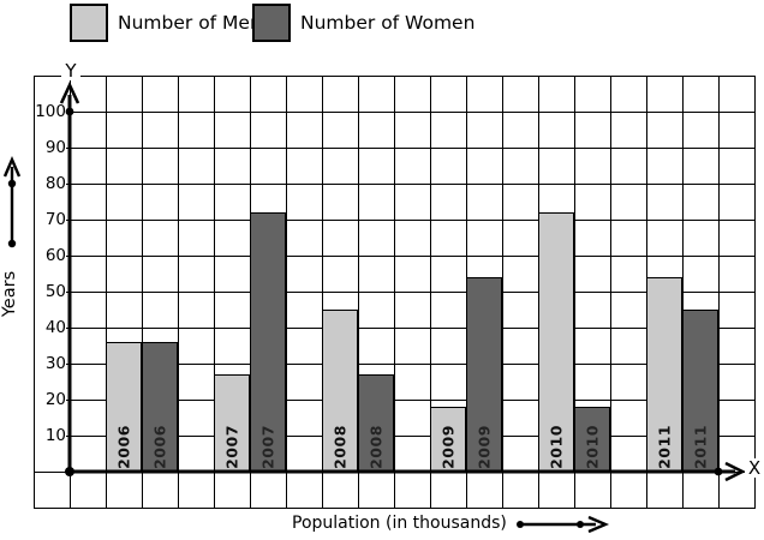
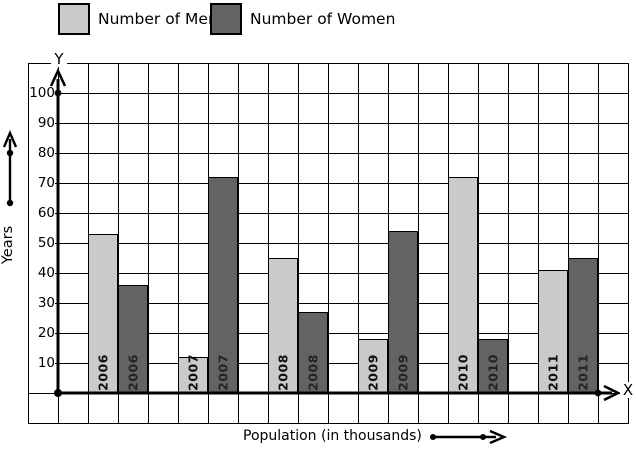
Number of Men/2006: 36 -> 53
Number of Men/2007: 27 -> 12
Number of Men/2011: 54 -> 41
